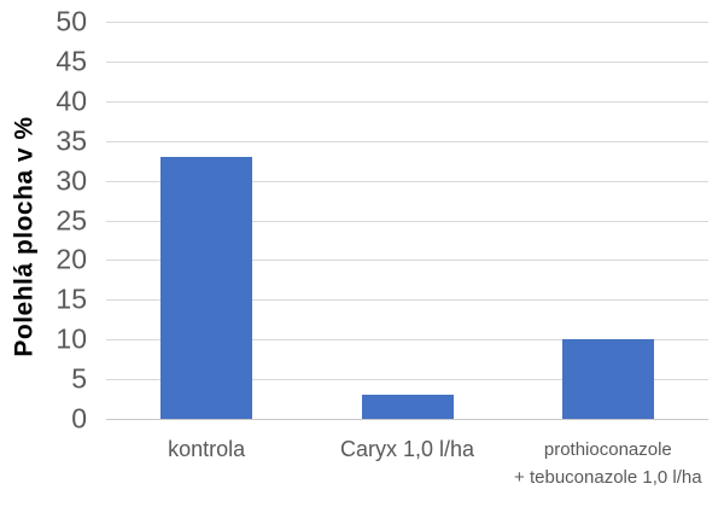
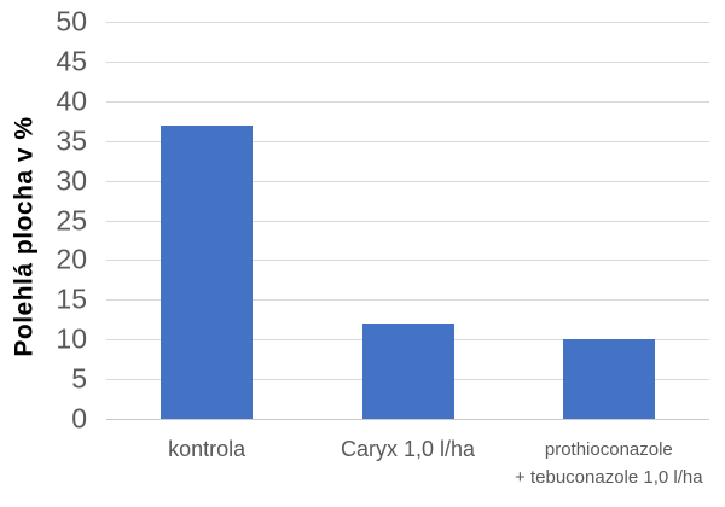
kontrola: 33 -> 37
Caryx 1,0 l/ha: 3 -> 12
